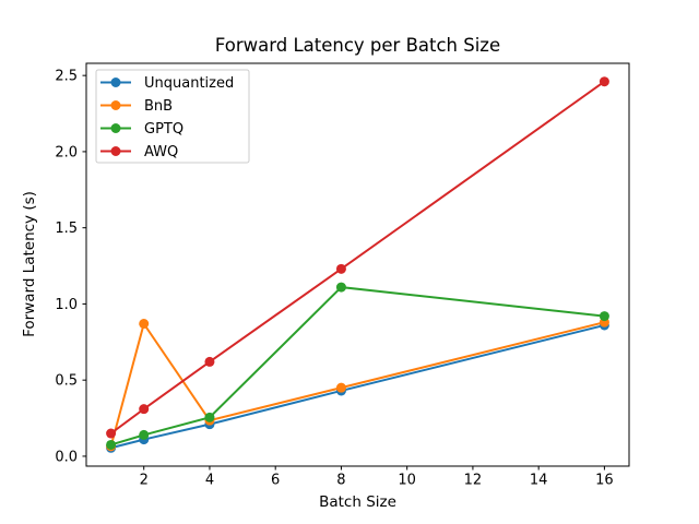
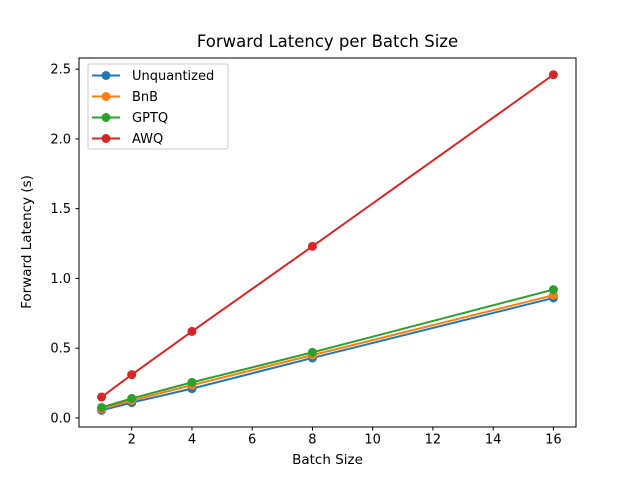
BnB/2: 0.87 -> 0.12
GPTQ/8: 1.11 -> 0.47
